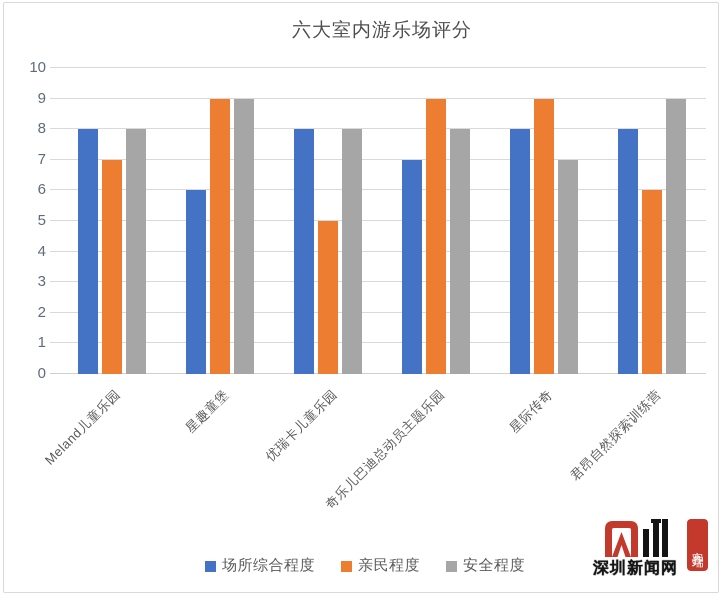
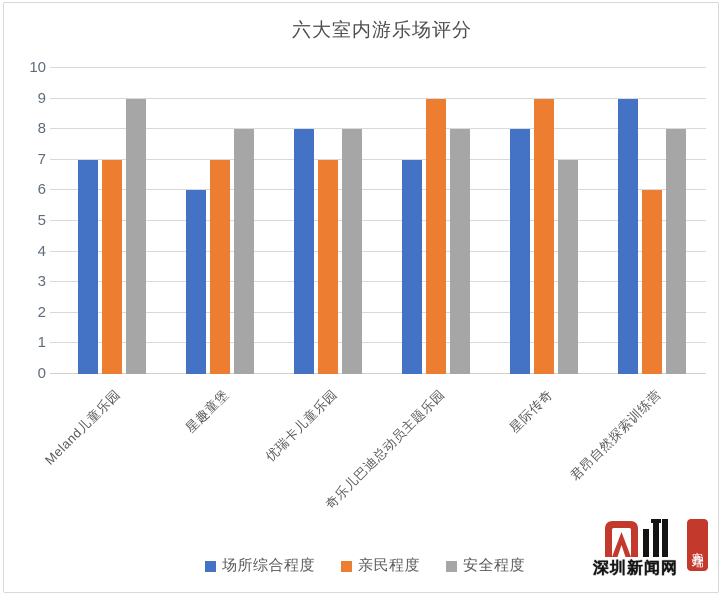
场所综合程度/Meland儿童乐园: 8 -> 7
安全程度/Meland儿童乐园: 8 -> 9
亲民程度/星趣童堡: 9 -> 7
安全程度/星趣童堡: 9 -> 8
亲民程度/优瑞卡儿童乐园: 5 -> 7
场所综合程度/君昂自然探索训练营: 8 -> 9
安全程度/君昂自然探索训练营: 9 -> 8
